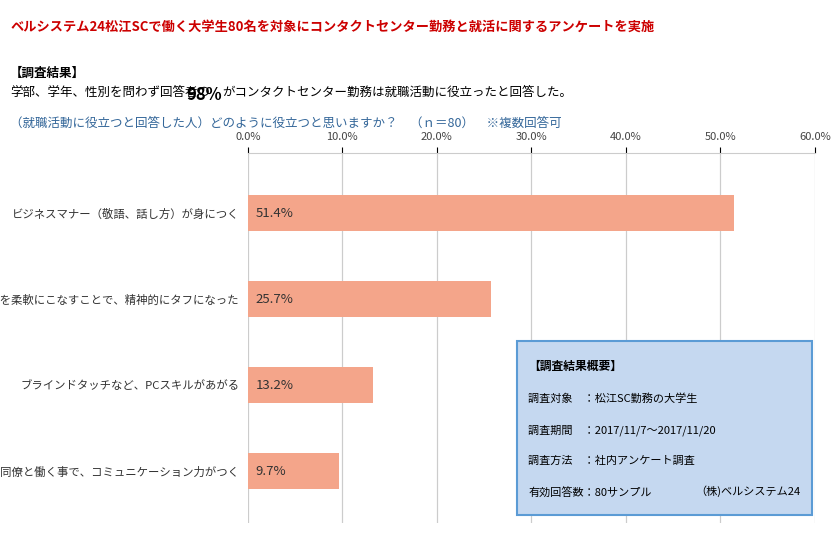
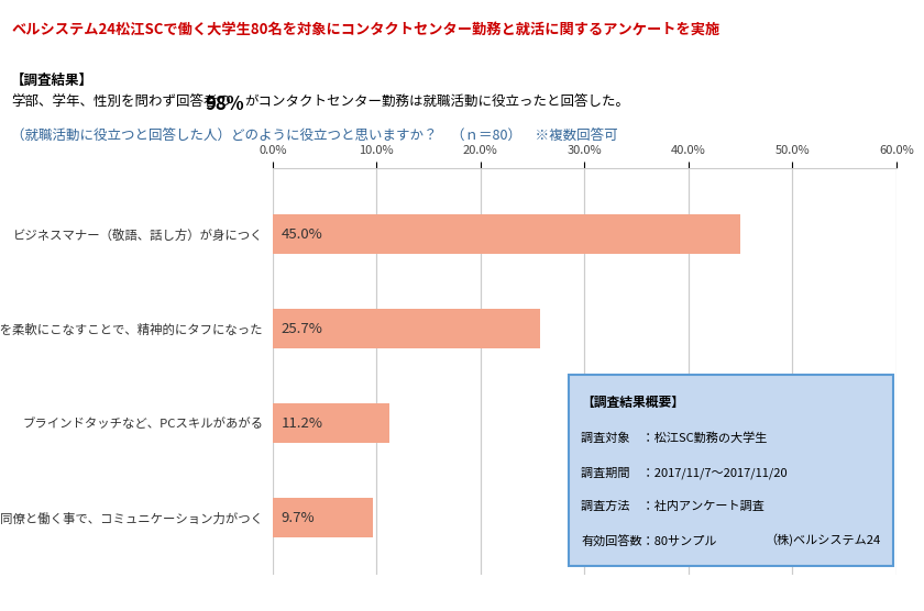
ビジネスマナー（敬語、話し方）が身につく: 51.4% -> 45.0%
ブラインドタッチなど、PCスキルがあがる: 13.2% -> 11.2%
